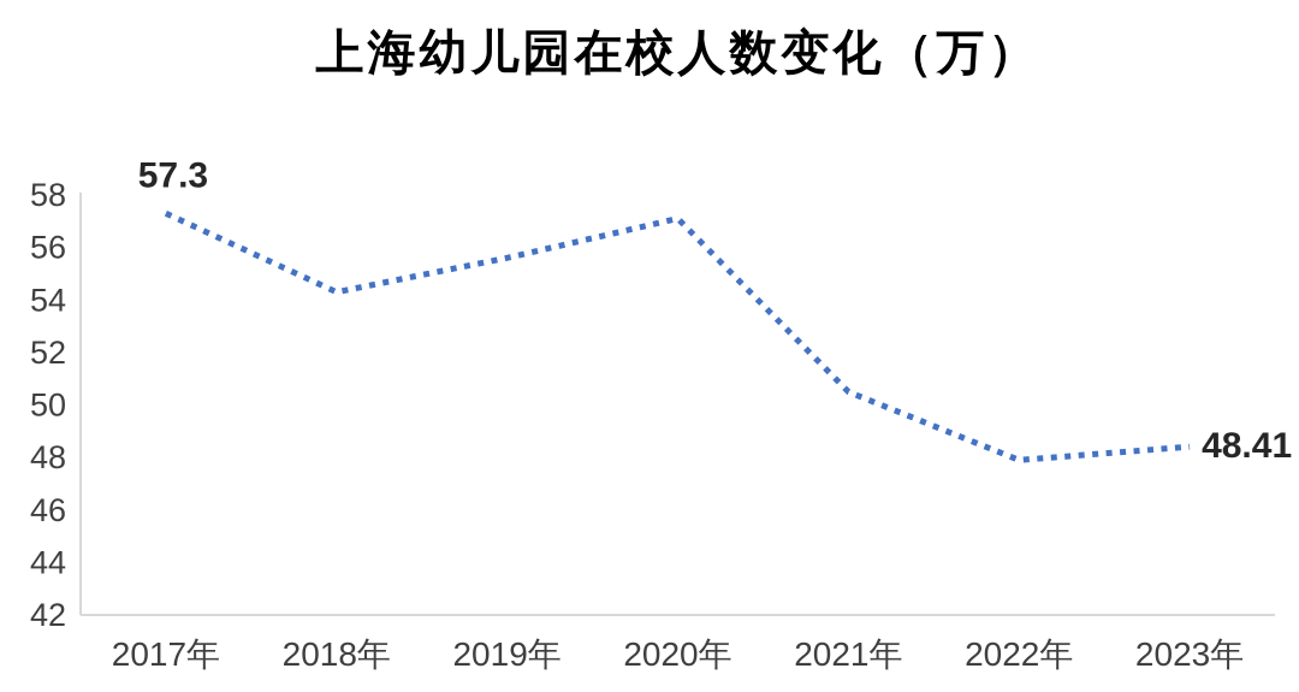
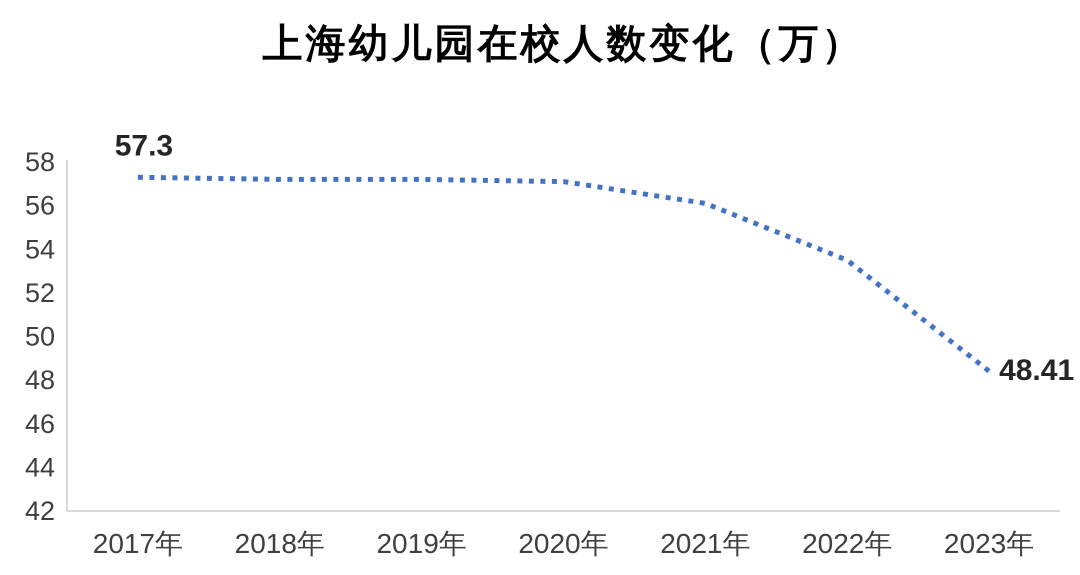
2018年: 54.3 -> 57.2
2019年: 55.6 -> 57.2
2021年: 50.5 -> 56.1
2022年: 47.9 -> 53.5
